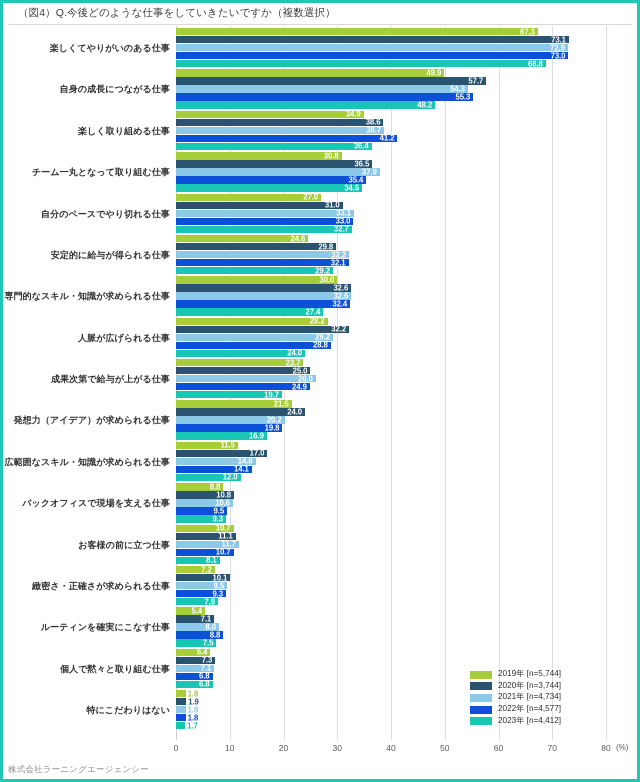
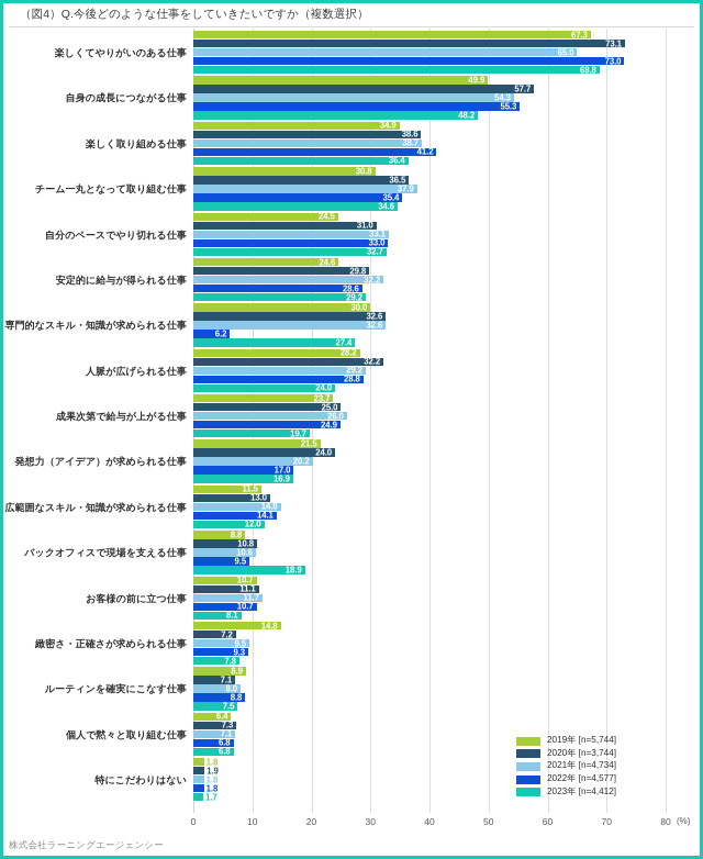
2021年 [n=4,734]/楽しくてやりがいのある仕事: 72.9 -> 65.0
2019年 [n=5,744]/自分のペースでやり切れる仕事: 27.0 -> 24.5
2022年 [n=4,577]/安定的に給与が得られる仕事: 32.1 -> 28.6
2022年 [n=4,577]/専門的なスキル・知識が求められる仕事: 32.4 -> 6.2
2022年 [n=4,577]/発想力（アイデア）が求められる仕事: 19.8 -> 17.0
2020年 [n=3,744]/広範囲なスキル・知識が求められる仕事: 17.0 -> 13.0
2023年 [n=4,412]/バックオフィスで現場を支える仕事: 9.3 -> 18.9
2019年 [n=5,744]/緻密さ・正確さが求められる仕事: 7.2 -> 14.8
2020年 [n=3,744]/緻密さ・正確さが求められる仕事: 10.1 -> 7.2
2019年 [n=5,744]/ルーティンを確実にこなす仕事: 5.4 -> 8.9
